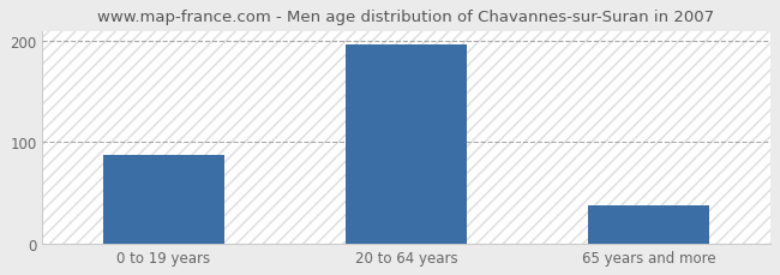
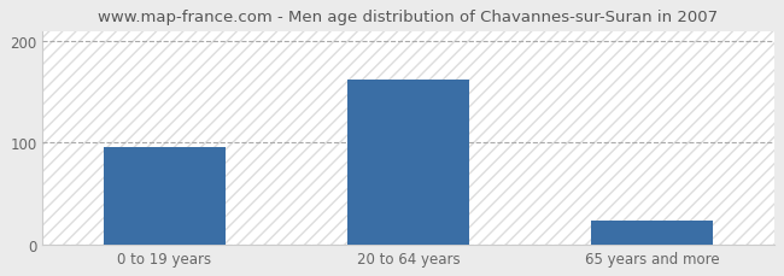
0 to 19 years: 88 -> 96
20 to 64 years: 196 -> 162
65 years and more: 38 -> 24
